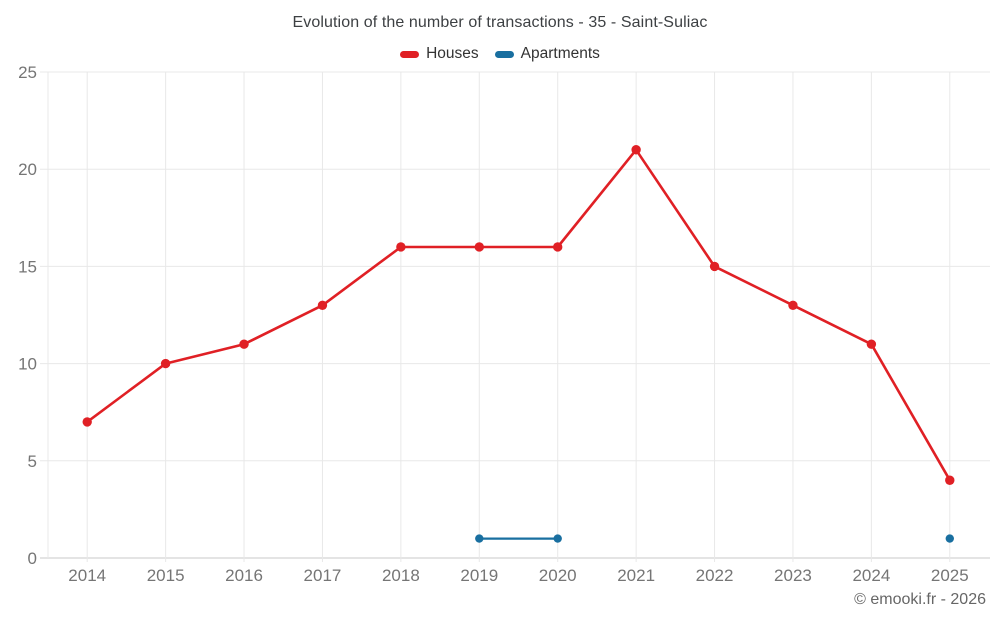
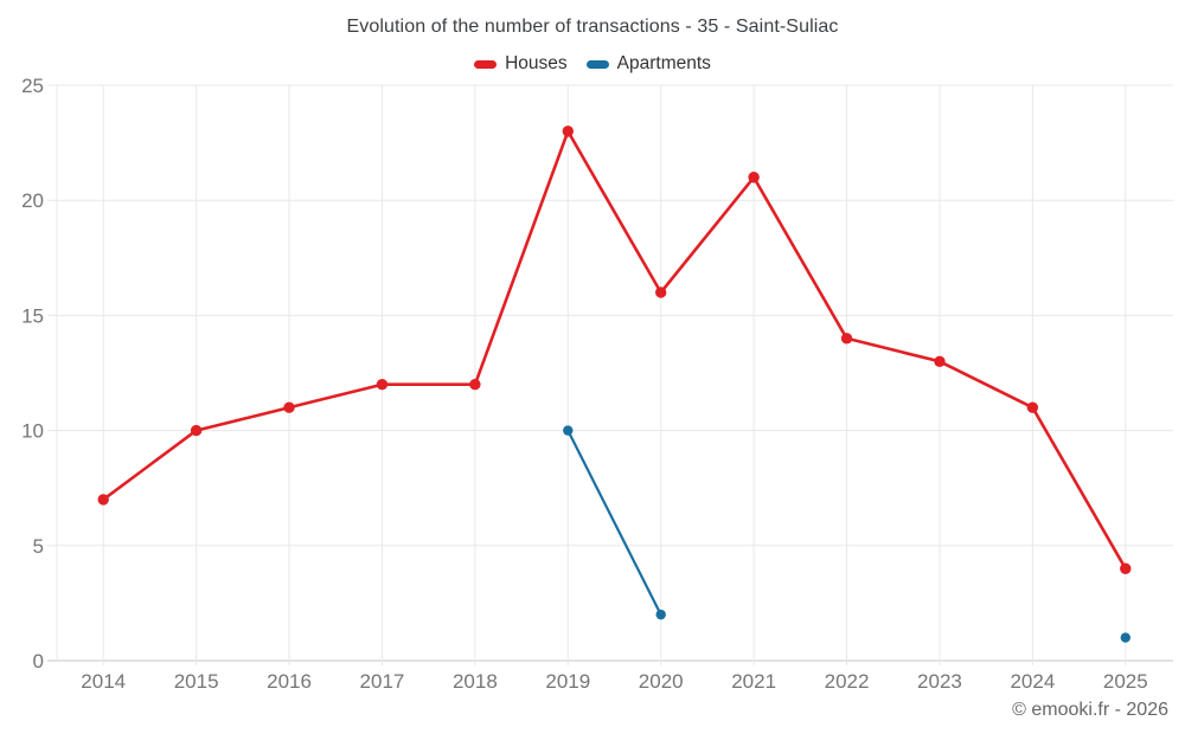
Houses/2017: 13 -> 12
Houses/2018: 16 -> 12
Houses/2019: 16 -> 23
Apartments/2019: 1 -> 10
Apartments/2020: 1 -> 2
Houses/2022: 15 -> 14
